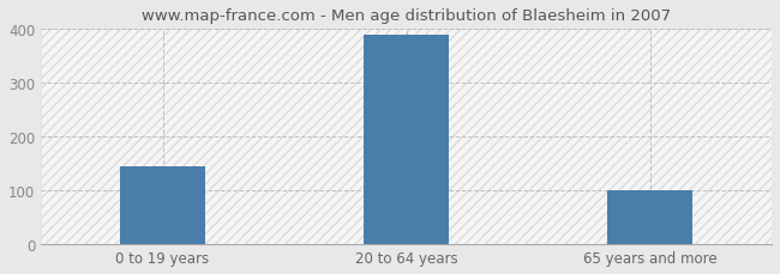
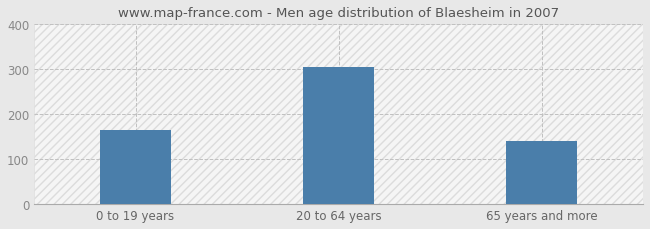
0 to 19 years: 145 -> 165
20 to 64 years: 390 -> 305
65 years and more: 100 -> 140
